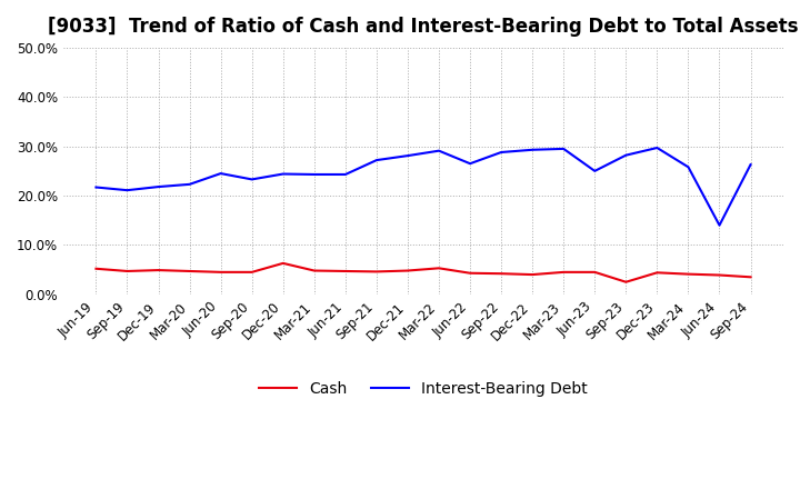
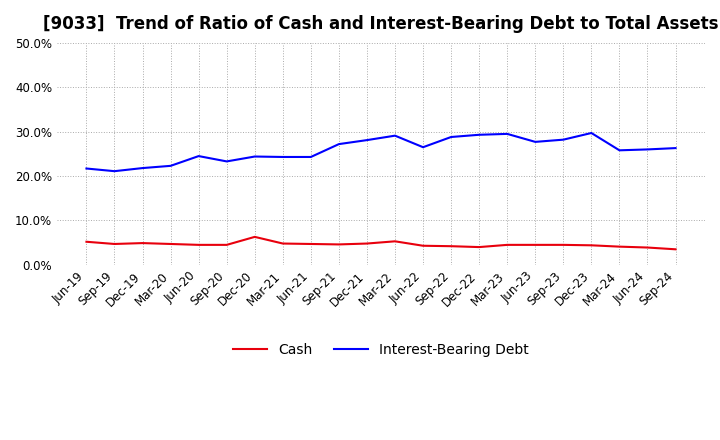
Interest-Bearing Debt/Jun-23: 25.0% -> 27.7%
Cash/Sep-23: 2.5% -> 4.5%
Interest-Bearing Debt/Jun-24: 14.0% -> 26.0%
